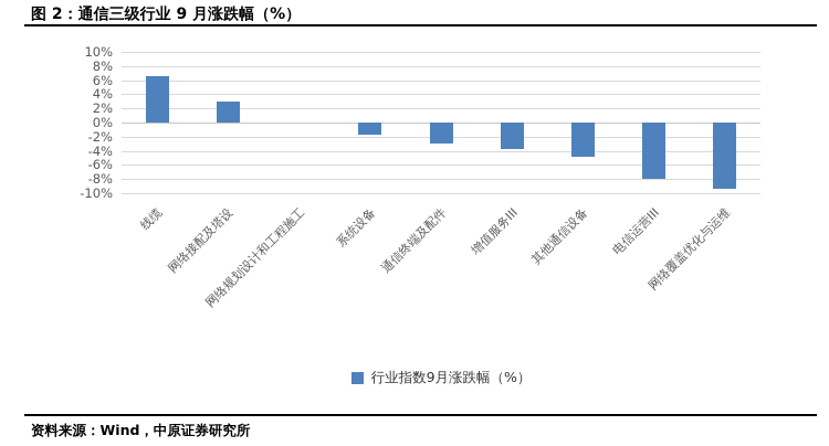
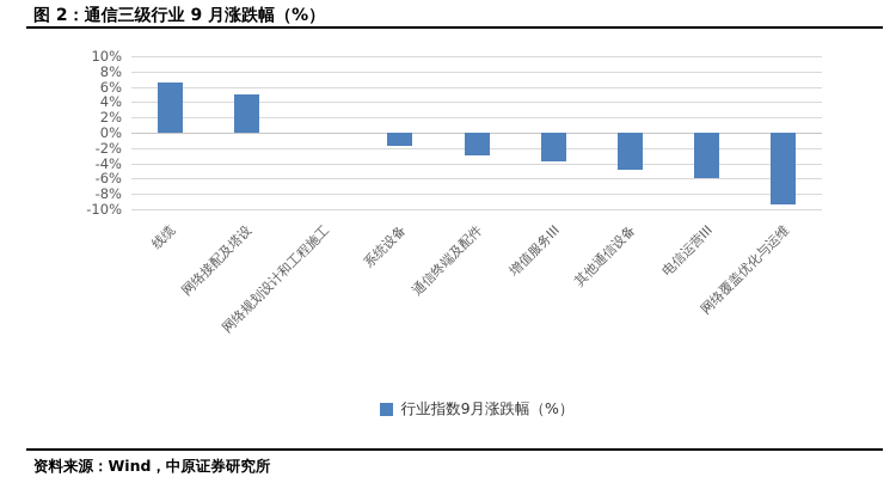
网络接配及塔设: 3% -> 5%
电信运营III: -8% -> -6%
